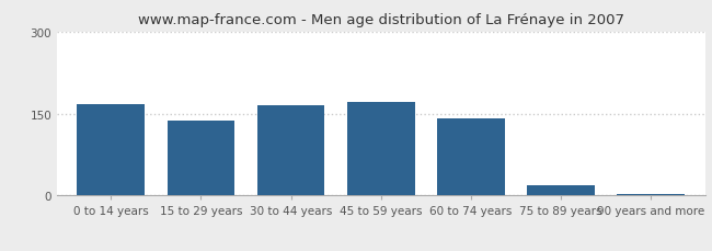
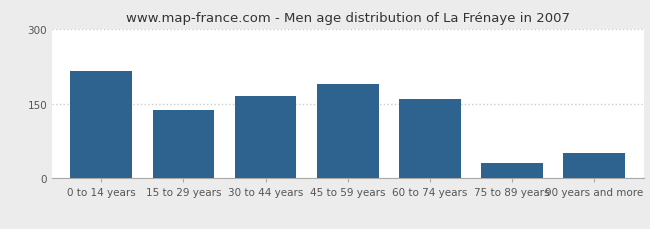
0 to 14 years: 168 -> 215
45 to 59 years: 172 -> 190
60 to 74 years: 142 -> 160
75 to 89 years: 18 -> 30
90 years and more: 2 -> 50
